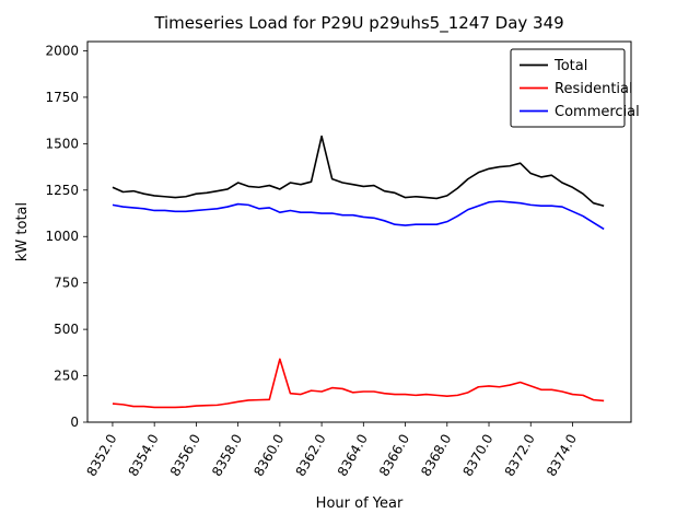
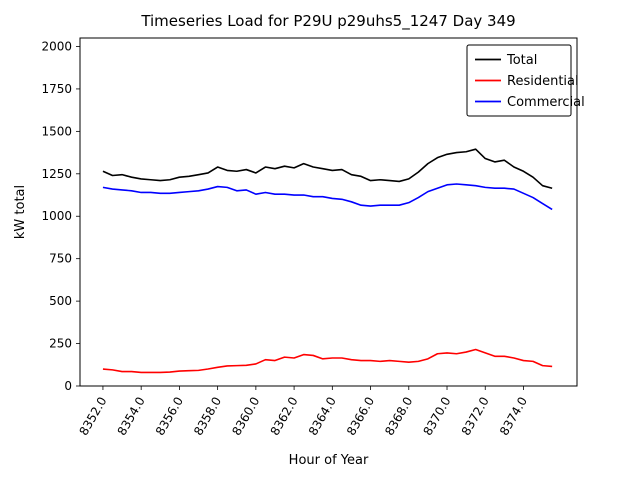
Residential/8360.0: 340 -> 130
Total/8362.0: 1540 -> 1280
